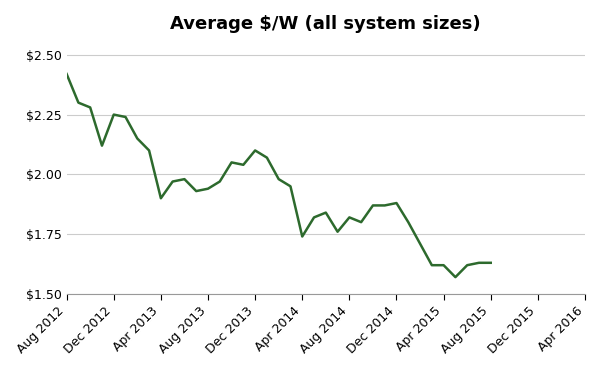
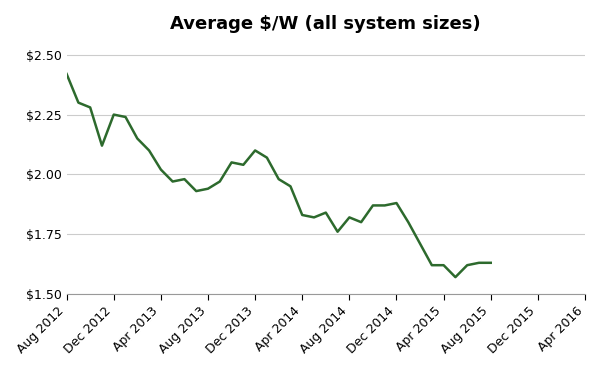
Apr 2013: $1.90 -> $2.02
Apr 2014: $1.74 -> $1.83
